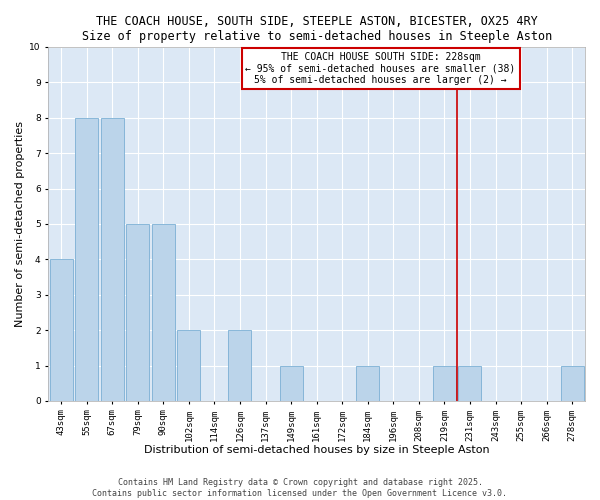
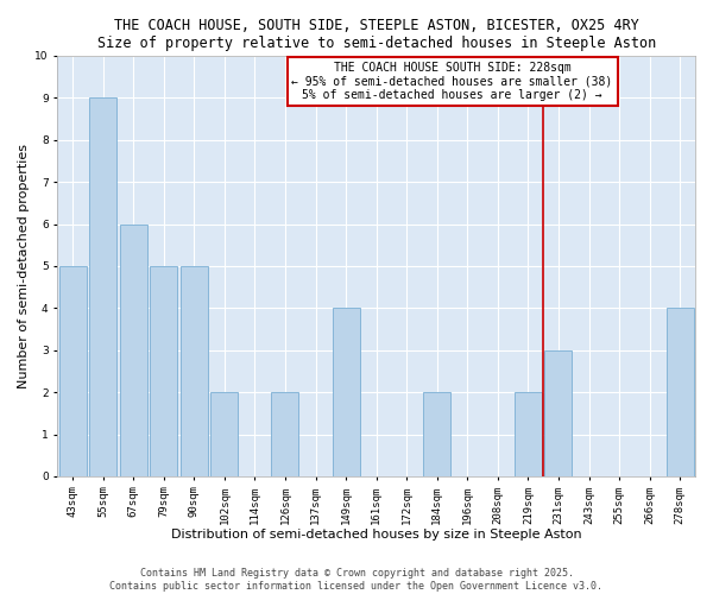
43sqm: 4 -> 5
55sqm: 8 -> 9
67sqm: 8 -> 6
149sqm: 1 -> 4
184sqm: 1 -> 2
219sqm: 1 -> 2
231sqm: 1 -> 3
278sqm: 1 -> 4
